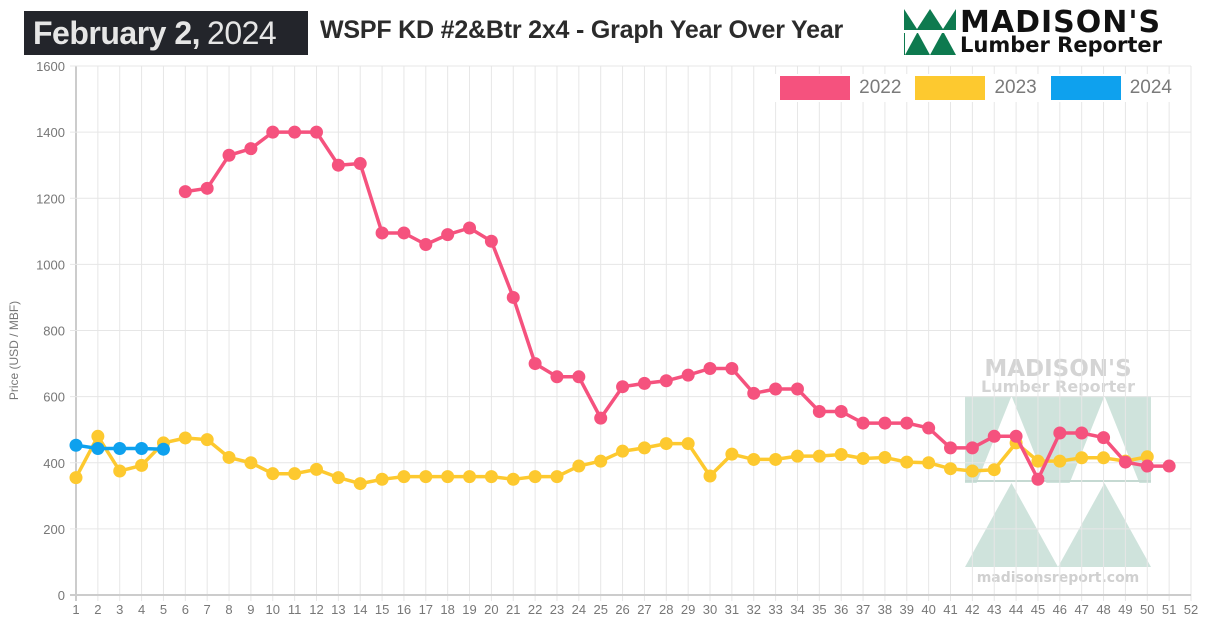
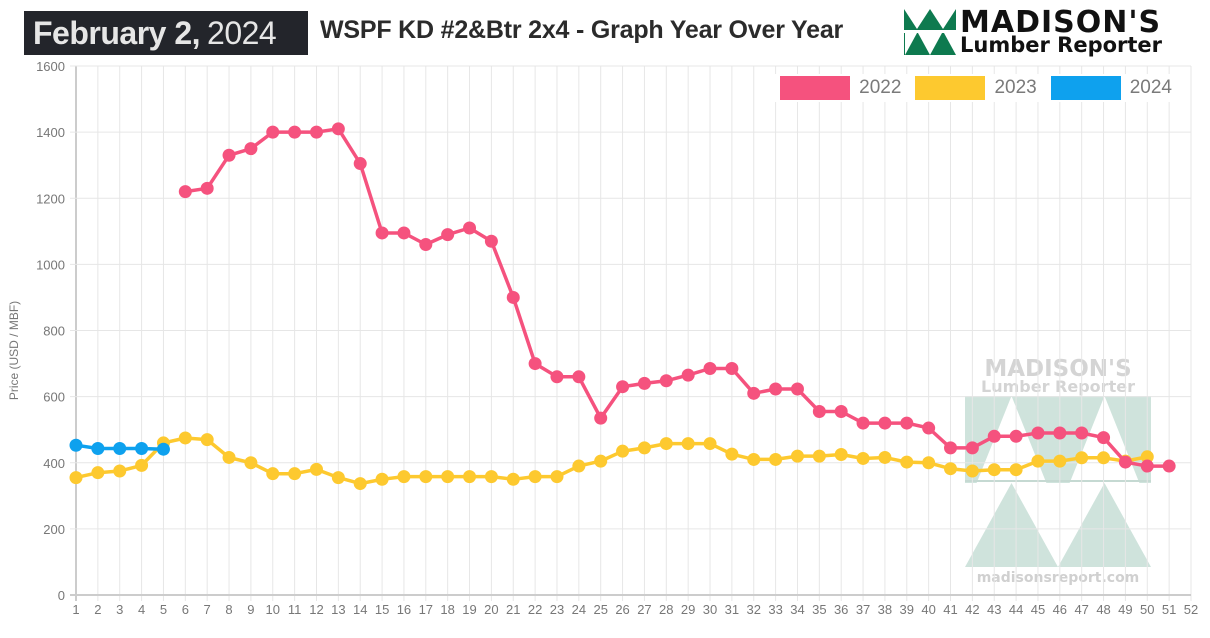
2023/2: 480 -> 370
2022/13: 1300 -> 1410
2023/30: 360 -> 460
2023/44: 460 -> 380
2022/45: 350 -> 490
